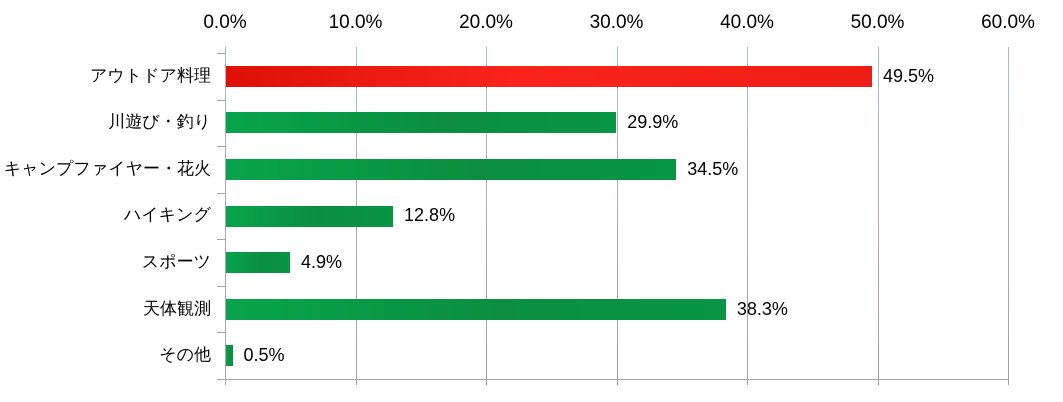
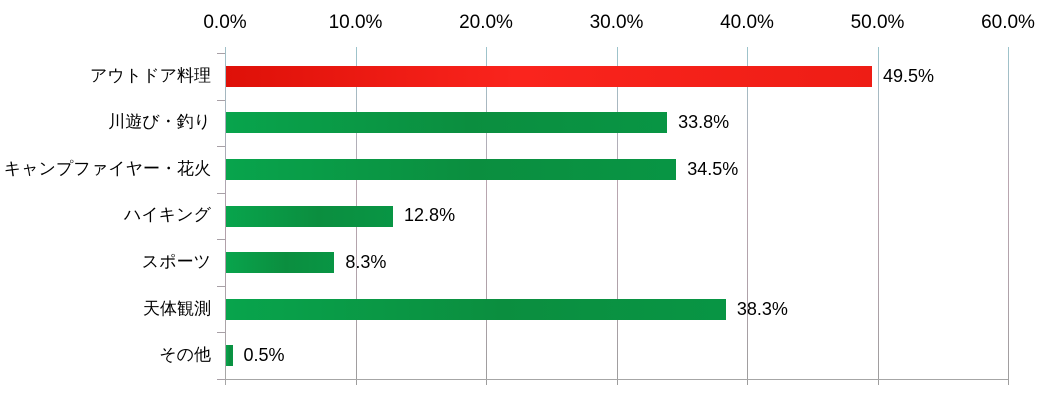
川遊び・釣り: 29.9% -> 33.8%
スポーツ: 4.9% -> 8.3%
